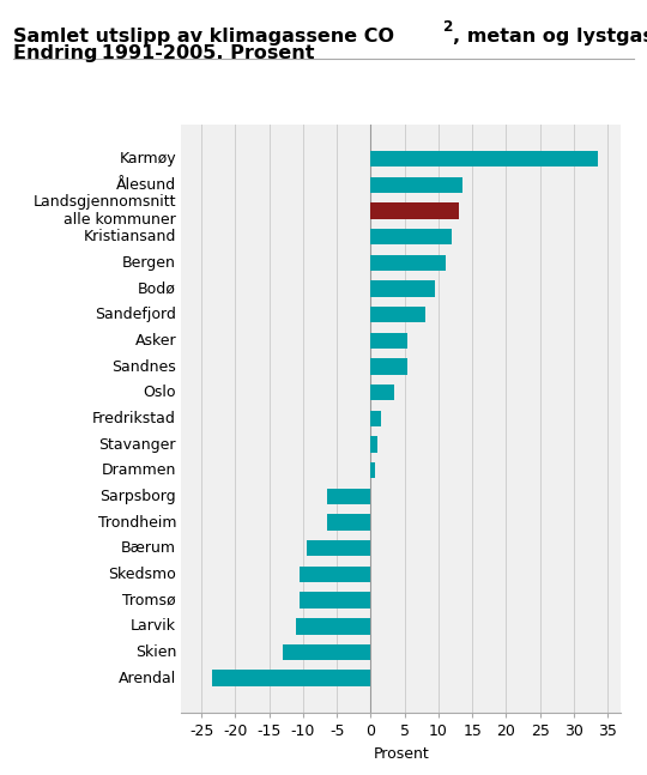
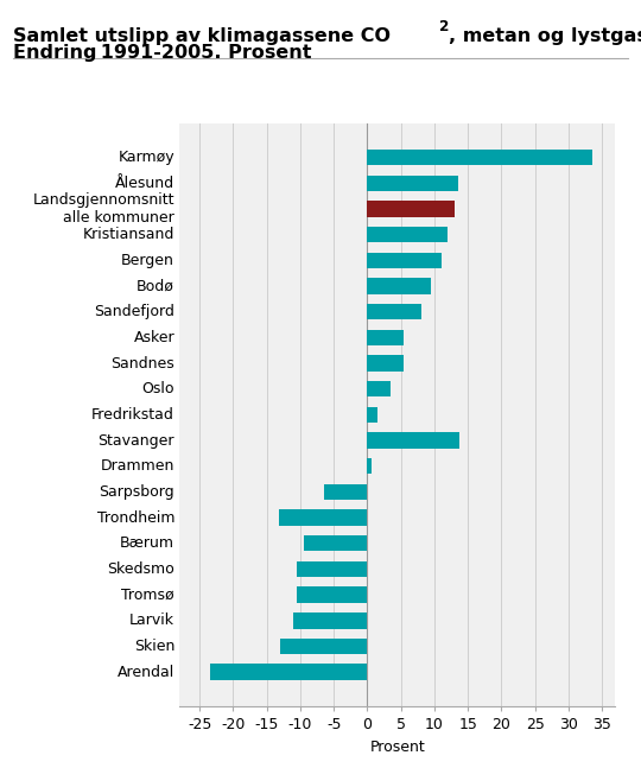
Stavanger: 1.0 -> 13.8
Trondheim: -6.5 -> -13.2
